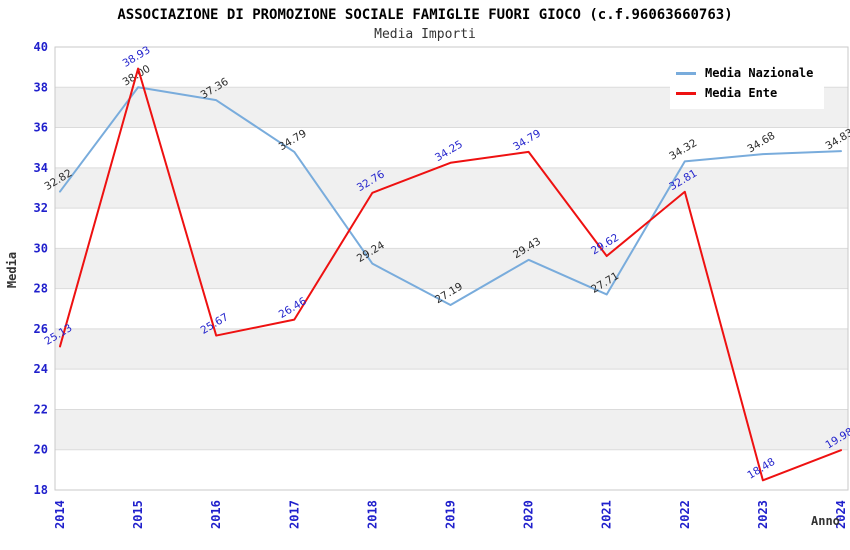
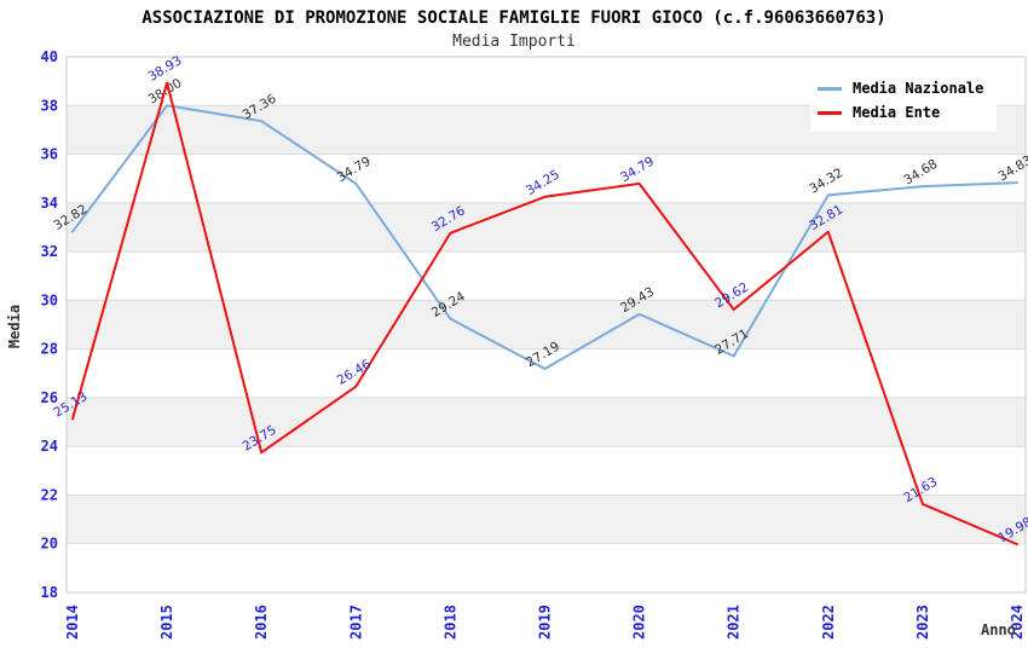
Media Ente/2016: 25.67 -> 23.75
Media Ente/2023: 18.48 -> 21.63
